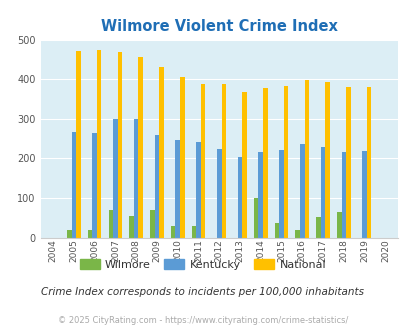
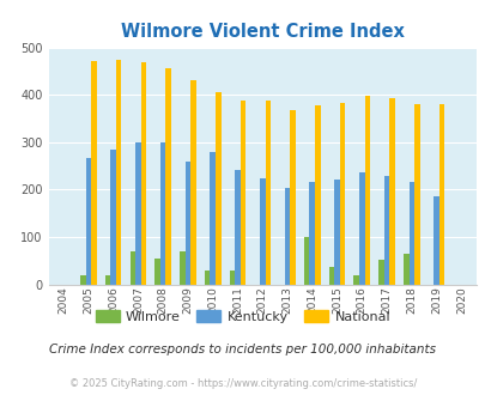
Kentucky/2006: 265 -> 285
Kentucky/2010: 246 -> 280
Kentucky/2019: 218 -> 185
